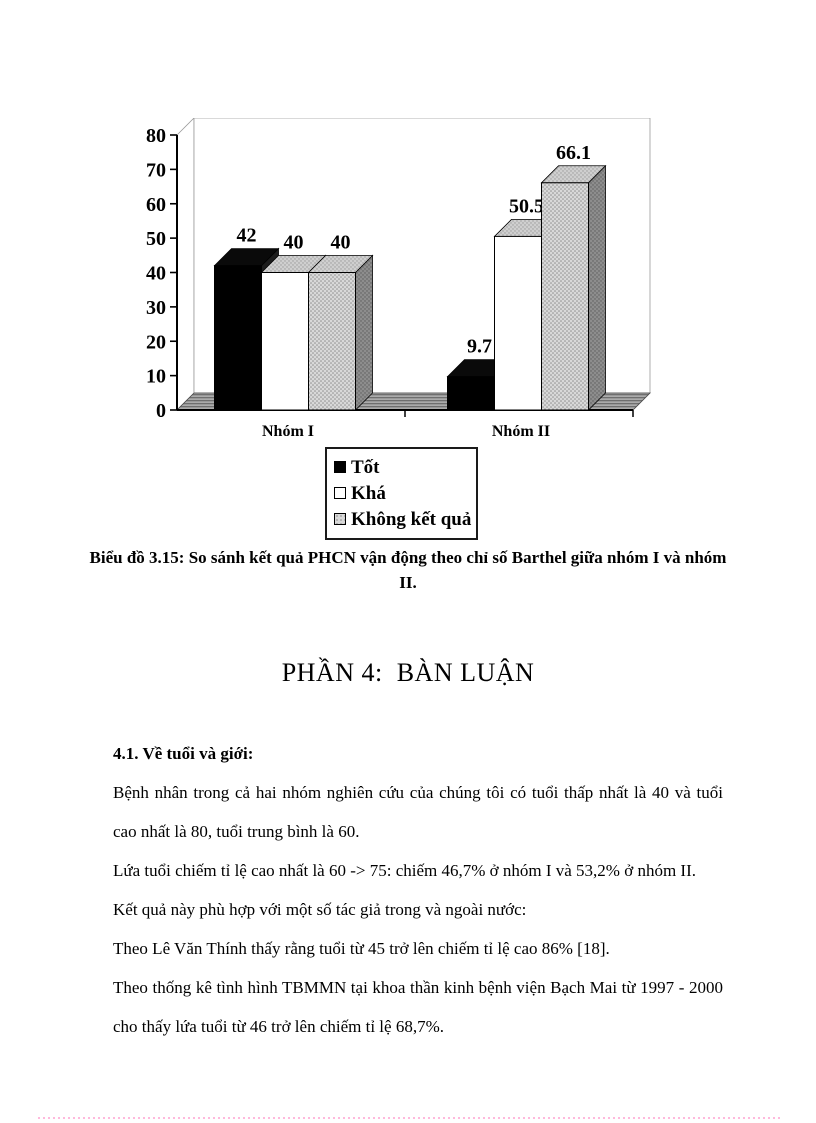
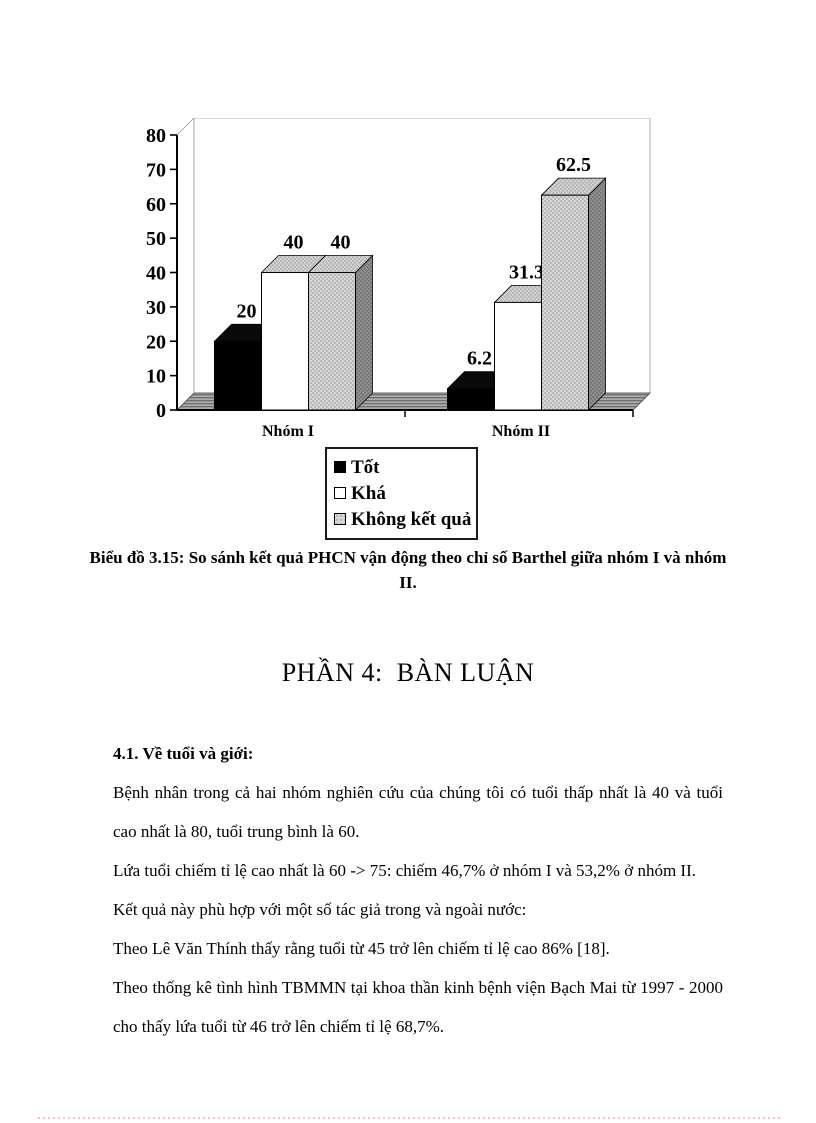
Tốt/Nhóm I: 42 -> 20
Tốt/Nhóm II: 9.7 -> 6.2
Khá/Nhóm II: 50.5 -> 31.3
Không kết quả/Nhóm II: 66.1 -> 62.5
